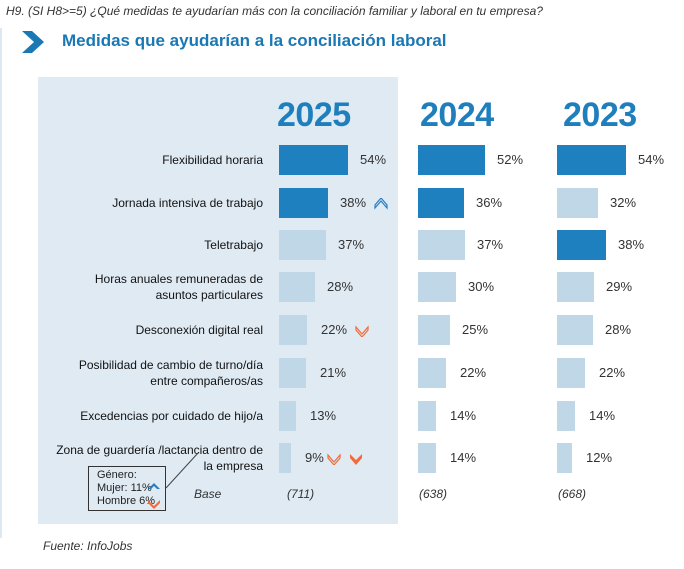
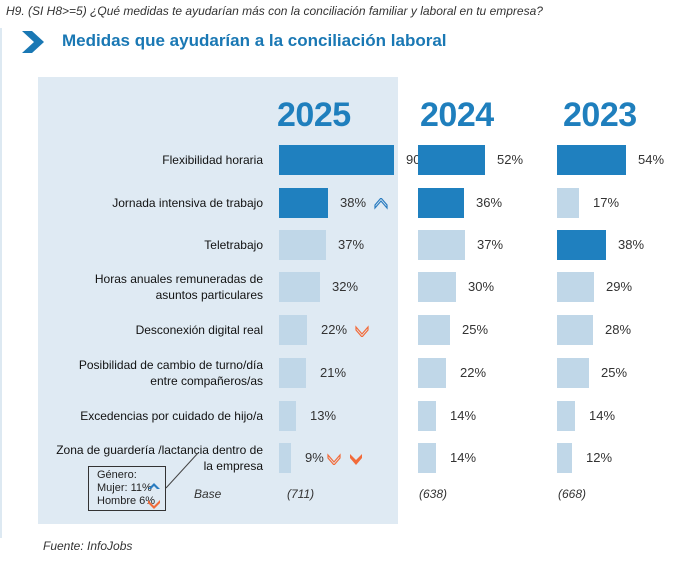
2025/Flexibilidad horaria: 54% -> 90%
2023/Jornada intensiva de trabajo: 32% -> 17%
2025/Horas anuales remuneradas de asuntos particulares: 28% -> 32%
2023/Posibilidad de cambio de turno/día entre compañeros/as: 22% -> 25%
